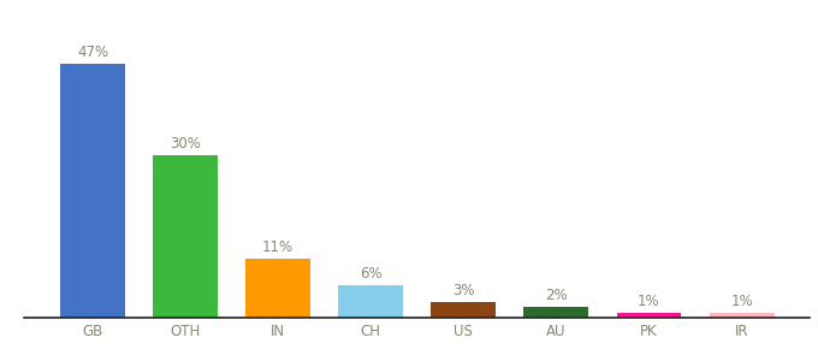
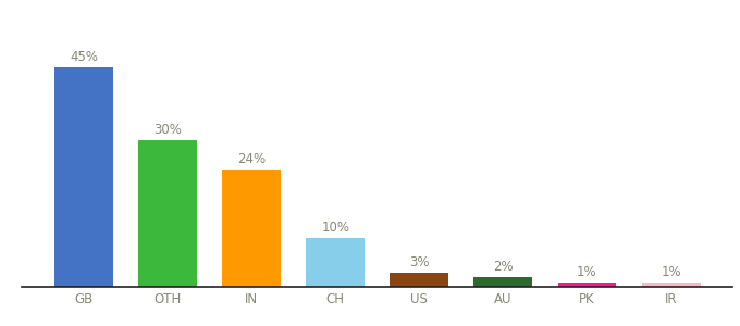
GB: 47% -> 45%
IN: 11% -> 24%
CH: 6% -> 10%
